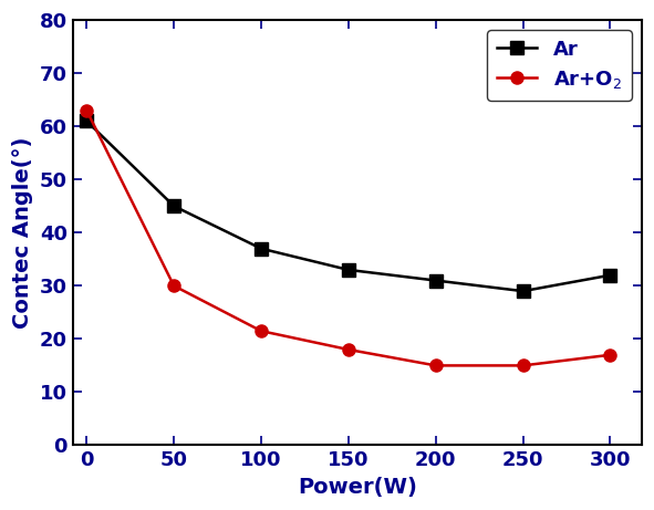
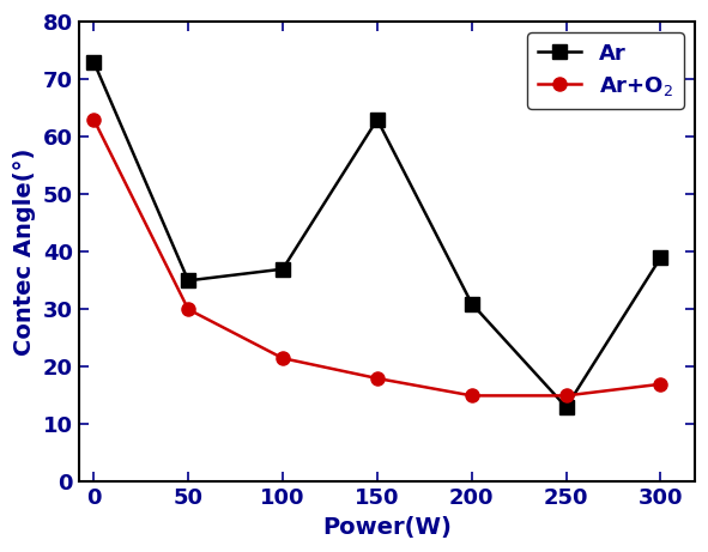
Ar/0: 61 -> 73
Ar/50: 45 -> 35
Ar/150: 33 -> 63
Ar/250: 29 -> 13
Ar/300: 32 -> 39
